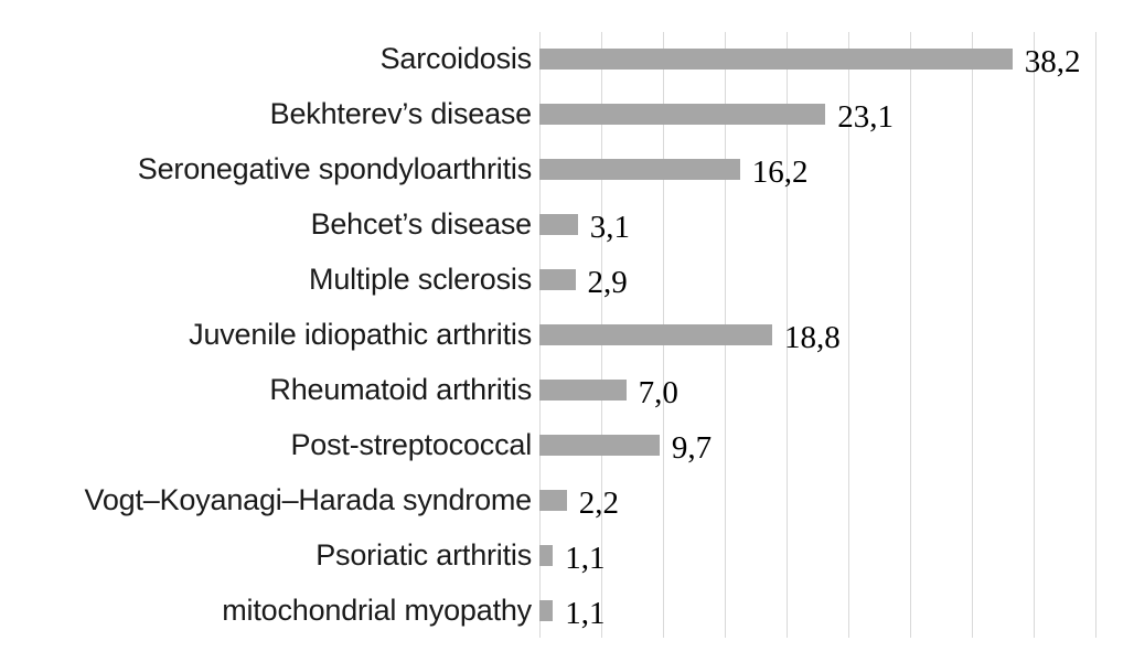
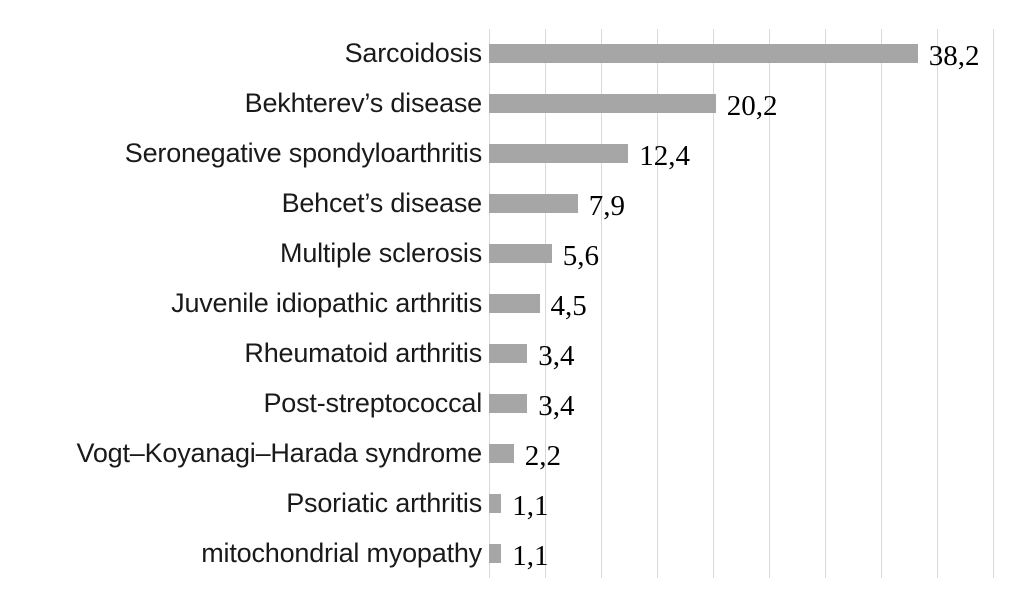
Bekhterev’s disease: 23,1 -> 20,2
Seronegative spondyloarthritis: 16,2 -> 12,4
Behcet’s disease: 3,1 -> 7,9
Multiple sclerosis: 2,9 -> 5,6
Juvenile idiopathic arthritis: 18,8 -> 4,5
Rheumatoid arthritis: 7,0 -> 3,4
Post-streptococcal: 9,7 -> 3,4
